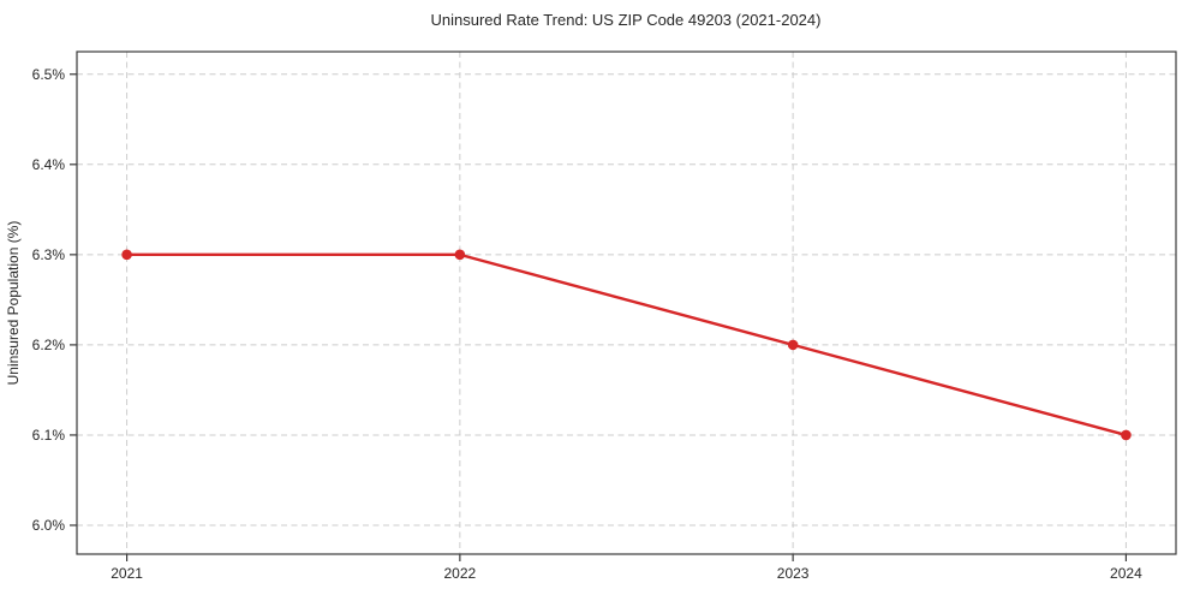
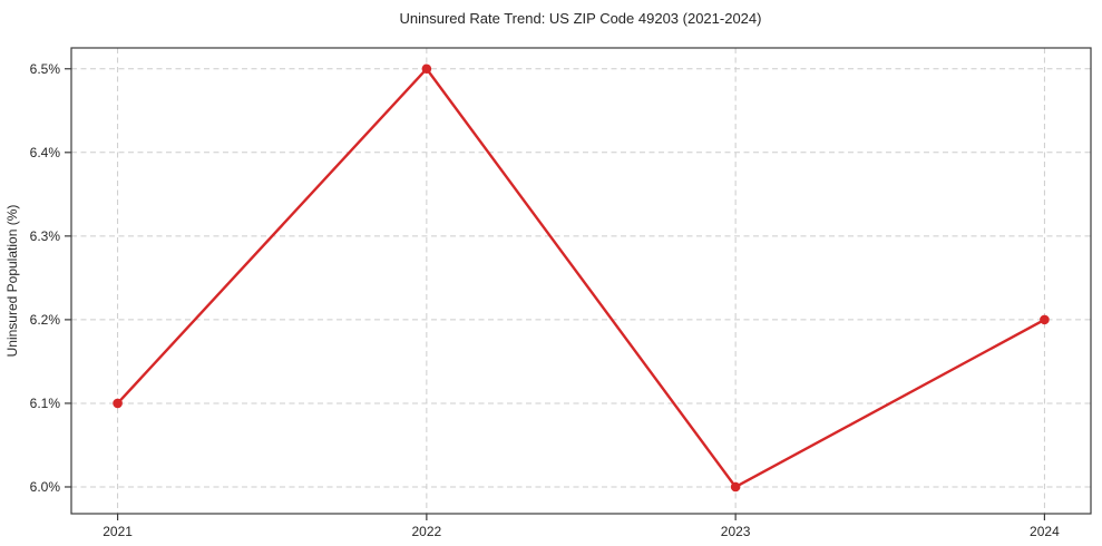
2021: 6.3% -> 6.1%
2022: 6.3% -> 6.5%
2023: 6.2% -> 6.0%
2024: 6.1% -> 6.2%
